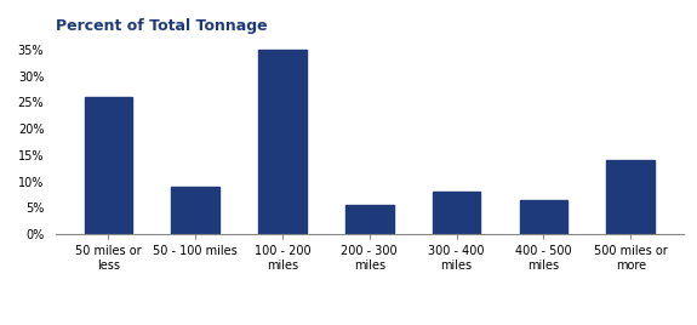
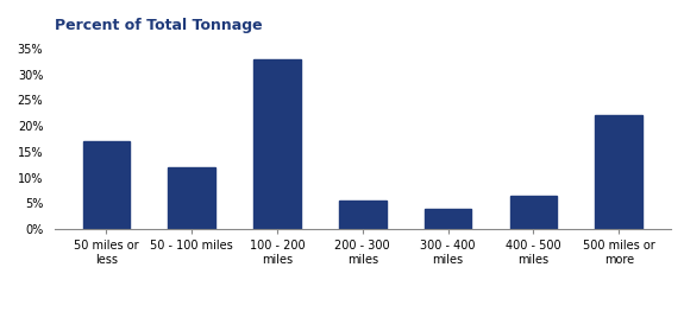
50 miles or less: 26.0% -> 17.0%
50 - 100 miles: 9.0% -> 12.0%
100 - 200 miles: 35.0% -> 33.0%
300 - 400 miles: 8.0% -> 4.0%
500 miles or more: 14.0% -> 22.0%
